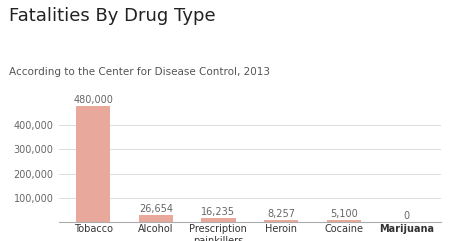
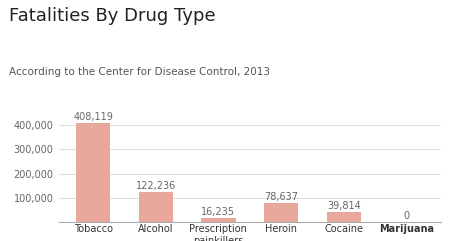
Tobacco: 480,000 -> 408,119
Alcohol: 26,654 -> 122,236
Heroin: 8,257 -> 78,637
Cocaine: 5,100 -> 39,814
